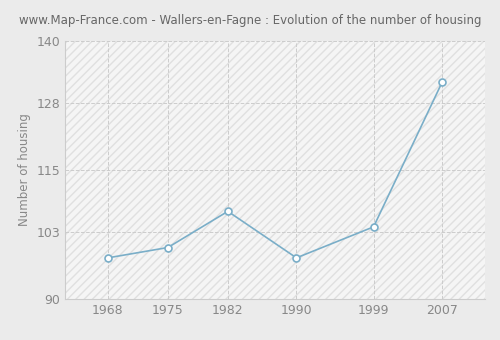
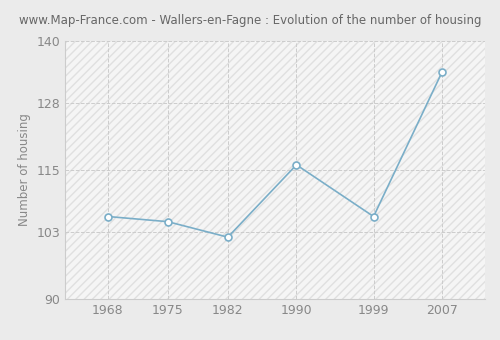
1968: 98 -> 106
1975: 100 -> 105
1982: 107 -> 102
1990: 98 -> 116
1999: 104 -> 106
2007: 132 -> 134
